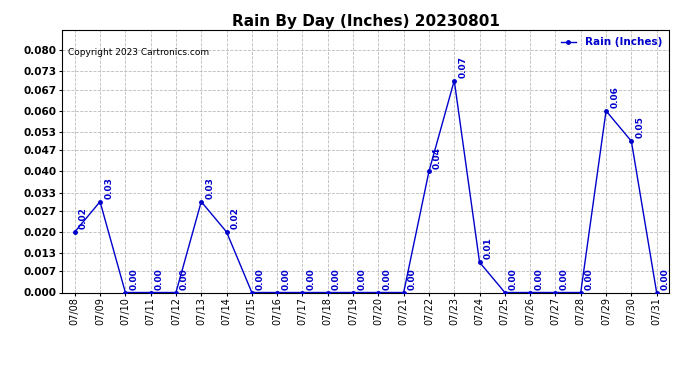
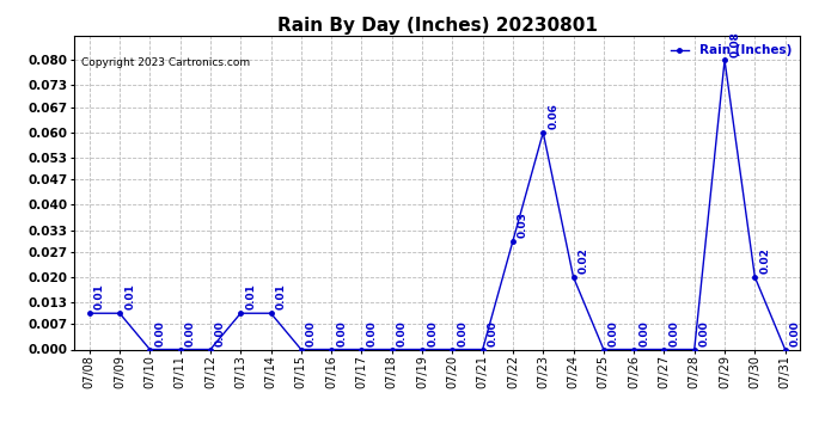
07/08: 0.02 -> 0.01
07/09: 0.03 -> 0.01
07/13: 0.03 -> 0.01
07/14: 0.02 -> 0.01
07/22: 0.04 -> 0.03
07/23: 0.07 -> 0.06
07/24: 0.01 -> 0.02
07/29: 0.06 -> 0.08
07/30: 0.05 -> 0.02
